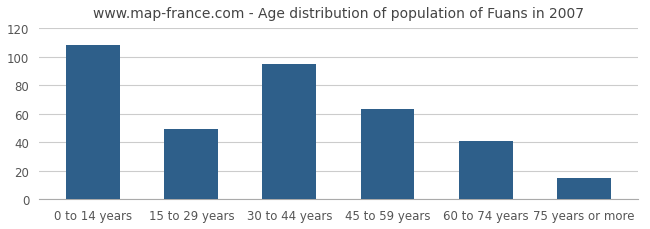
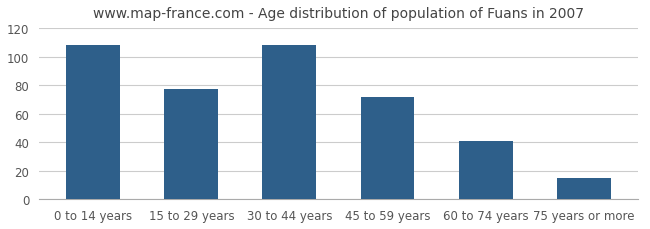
15 to 29 years: 49 -> 77
30 to 44 years: 95 -> 108
45 to 59 years: 63 -> 72
